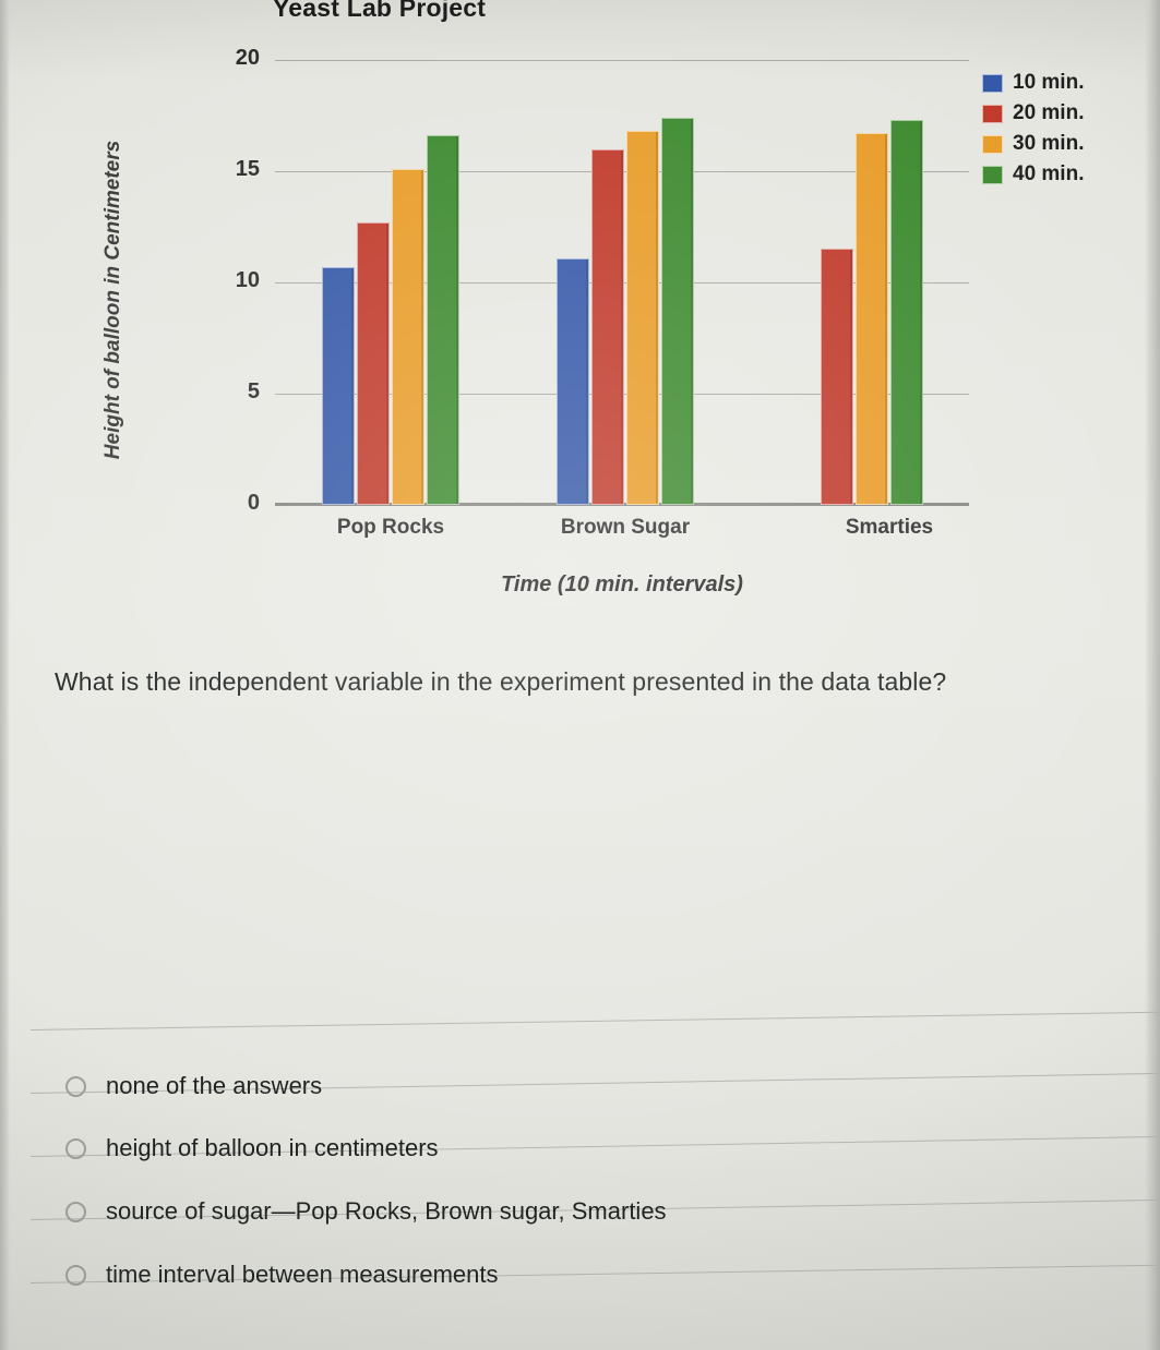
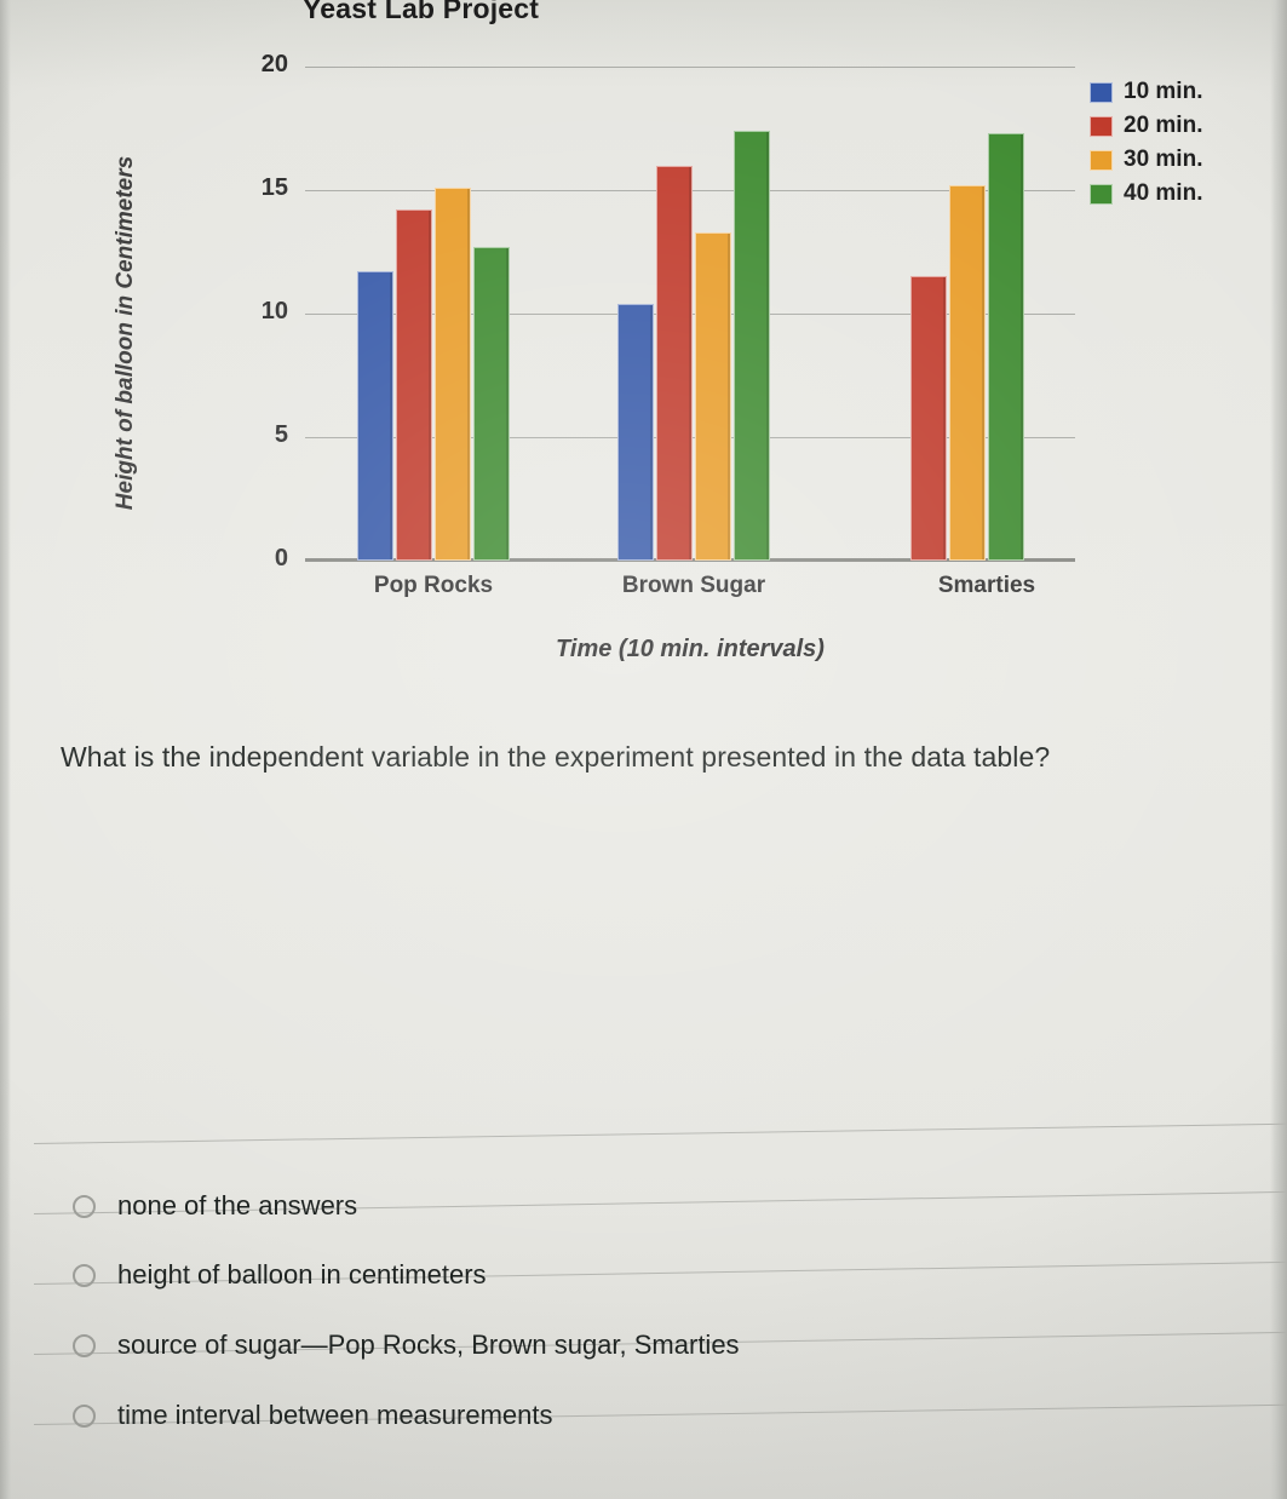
10 min./Pop Rocks: 10.7 -> 11.7
20 min./Pop Rocks: 12.7 -> 14.2
40 min./Pop Rocks: 16.6 -> 12.7
10 min./Brown Sugar: 11.1 -> 10.4
30 min./Brown Sugar: 16.8 -> 13.3
30 min./Smarties: 16.7 -> 15.2
